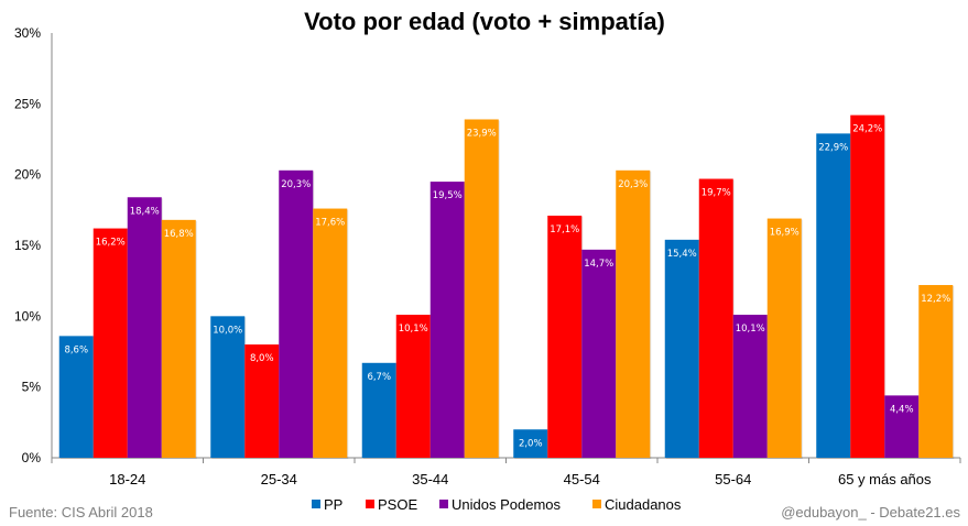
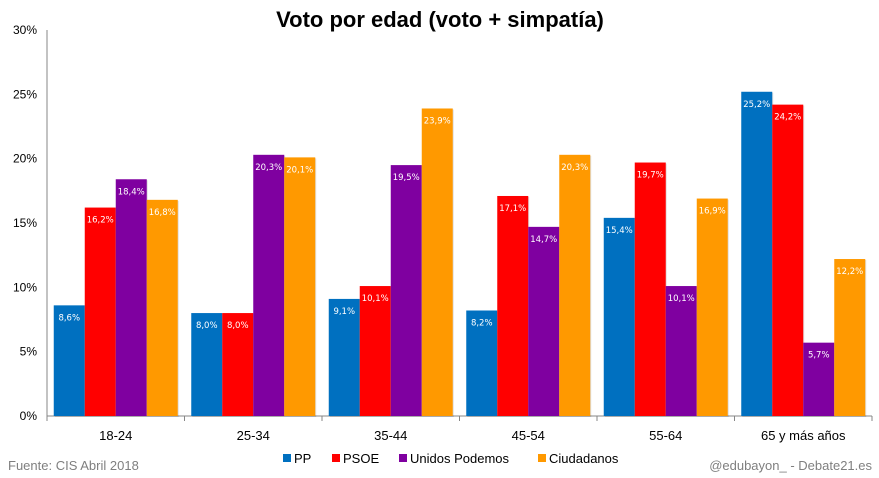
PP/25-34: 10,0% -> 8,0%
Ciudadanos/25-34: 17,6% -> 20,1%
PP/35-44: 6,7% -> 9,1%
PP/45-54: 2,0% -> 8,2%
PP/65 y más años: 22,9% -> 25,2%
Unidos Podemos/65 y más años: 4,4% -> 5,7%
